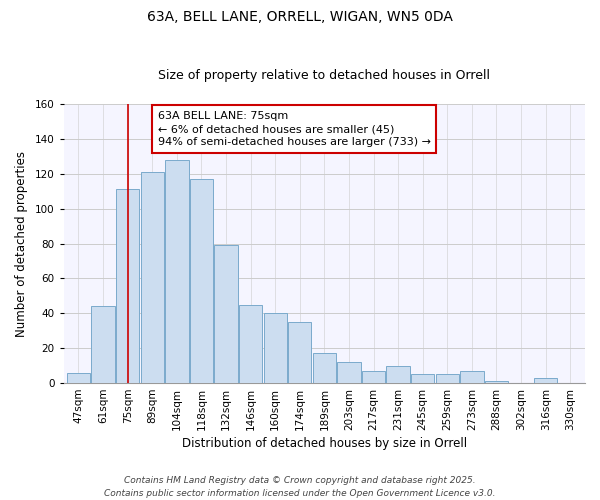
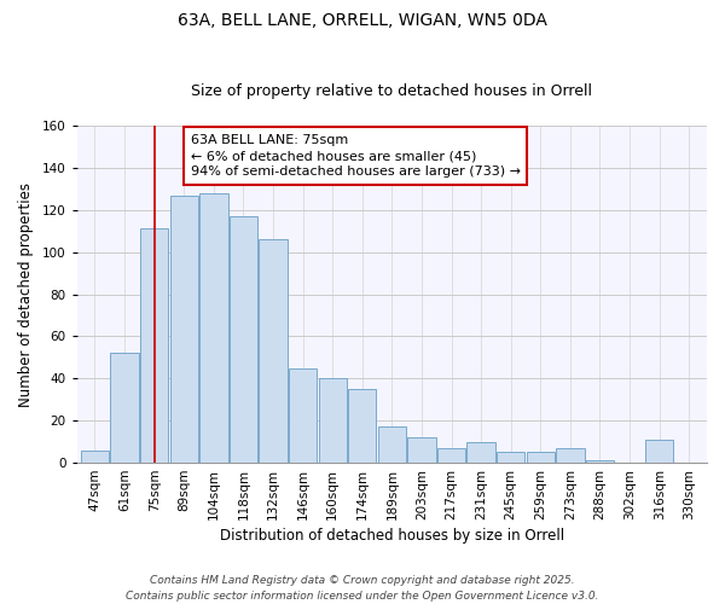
61sqm: 44 -> 52
89sqm: 121 -> 127
132sqm: 79 -> 106
316sqm: 3 -> 11
